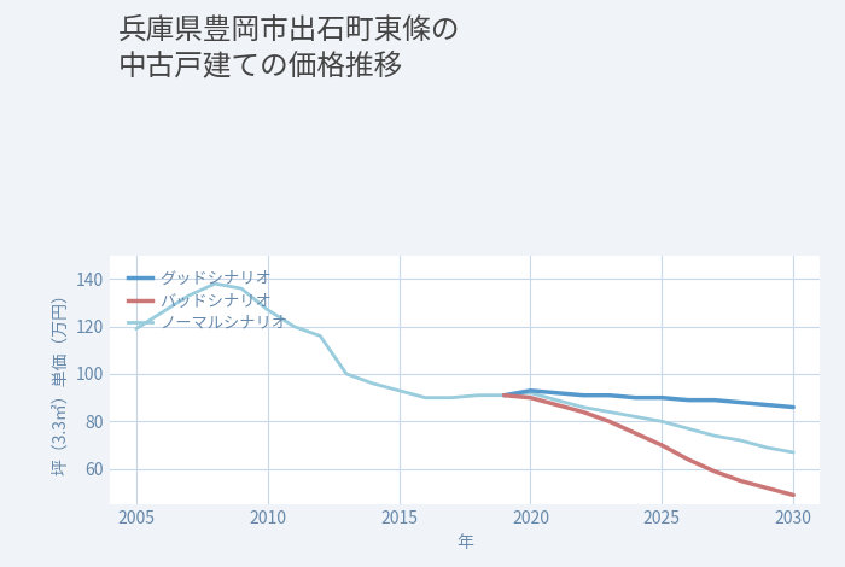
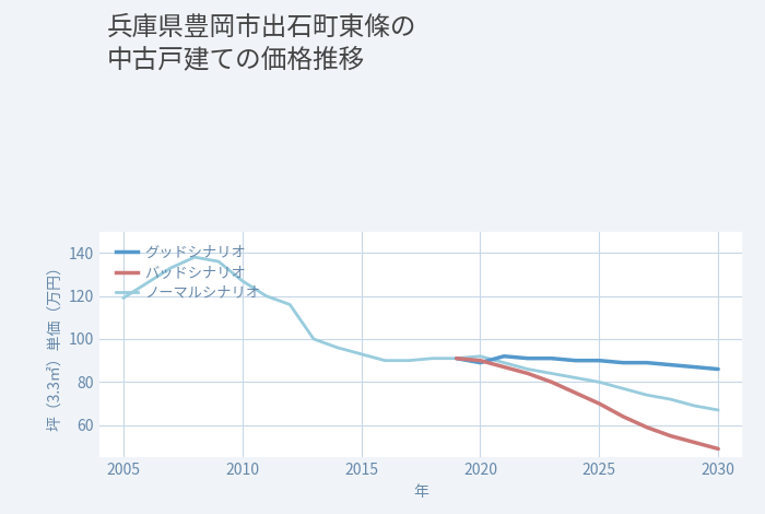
グッドシナリオ/2020: 93 -> 89
